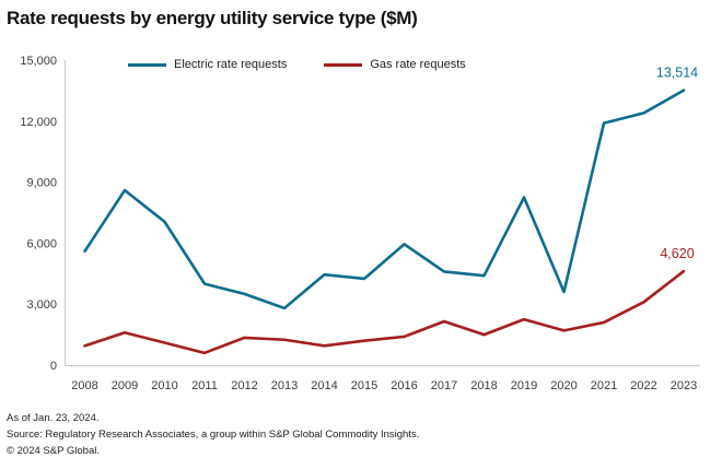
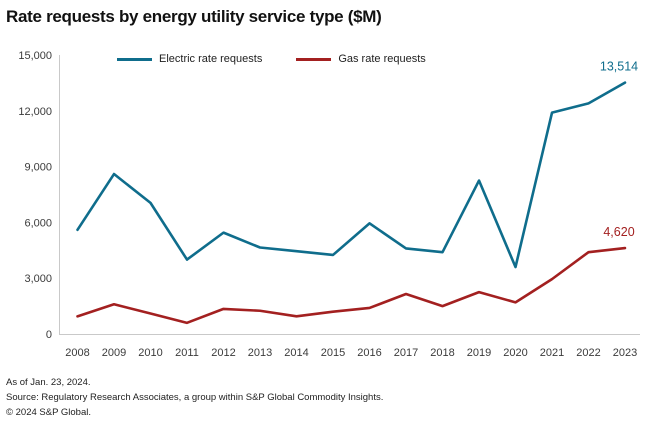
Electric rate requests/2012: 3500 -> 5400
Electric rate requests/2013: 2800 -> 4600
Gas rate requests/2021: 2100 -> 3000
Gas rate requests/2022: 3100 -> 4400
